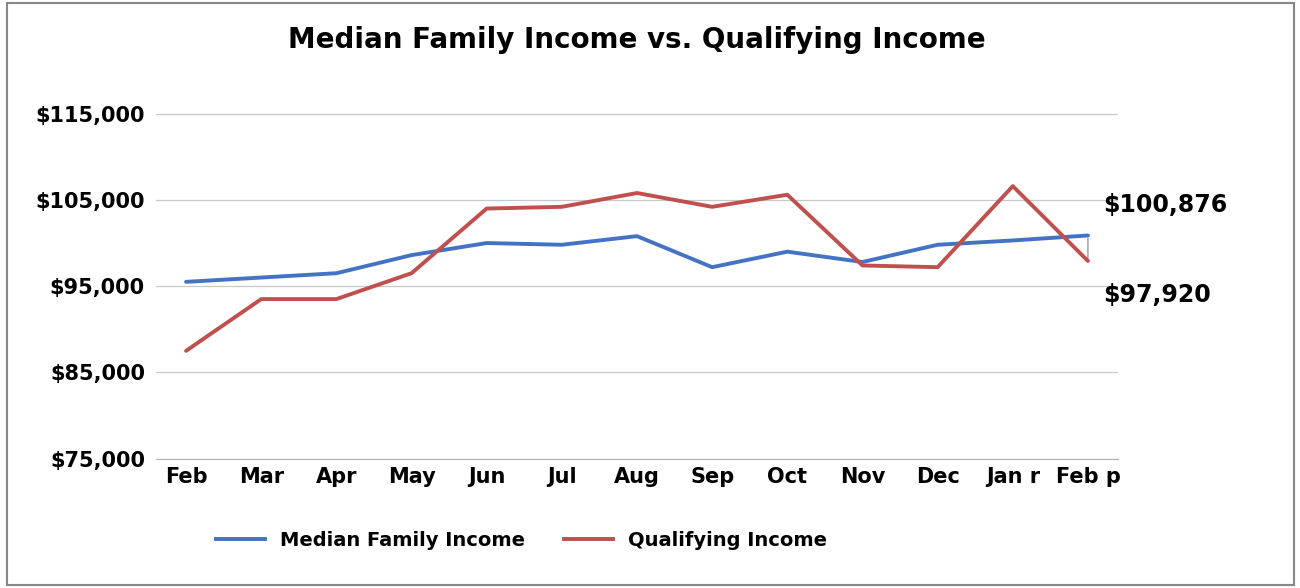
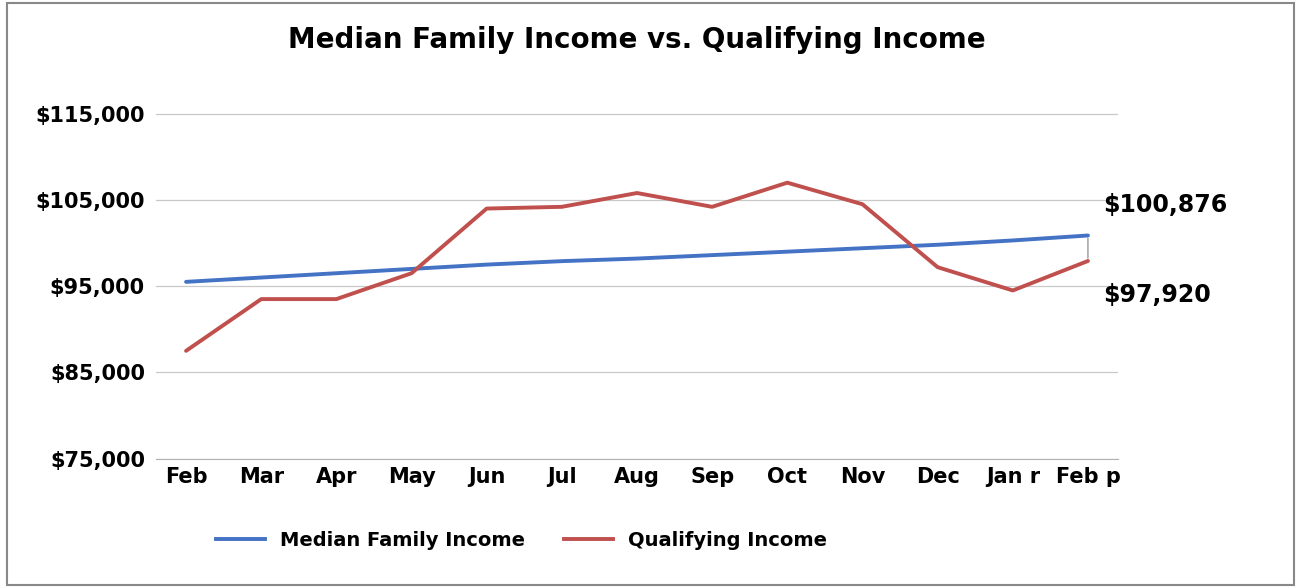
Median Family Income/May: $98,600 -> $97,000
Median Family Income/Jun: $100,000 -> $97,500
Median Family Income/Jul: $99,800 -> $97,900
Median Family Income/Aug: $100,800 -> $98,200
Median Family Income/Sep: $97,200 -> $98,600
Qualifying Income/Oct: $105,600 -> $107,000
Median Family Income/Nov: $97,800 -> $99,400
Qualifying Income/Nov: $97,400 -> $104,500
Qualifying Income/Jan r: $106,600 -> $94,500
